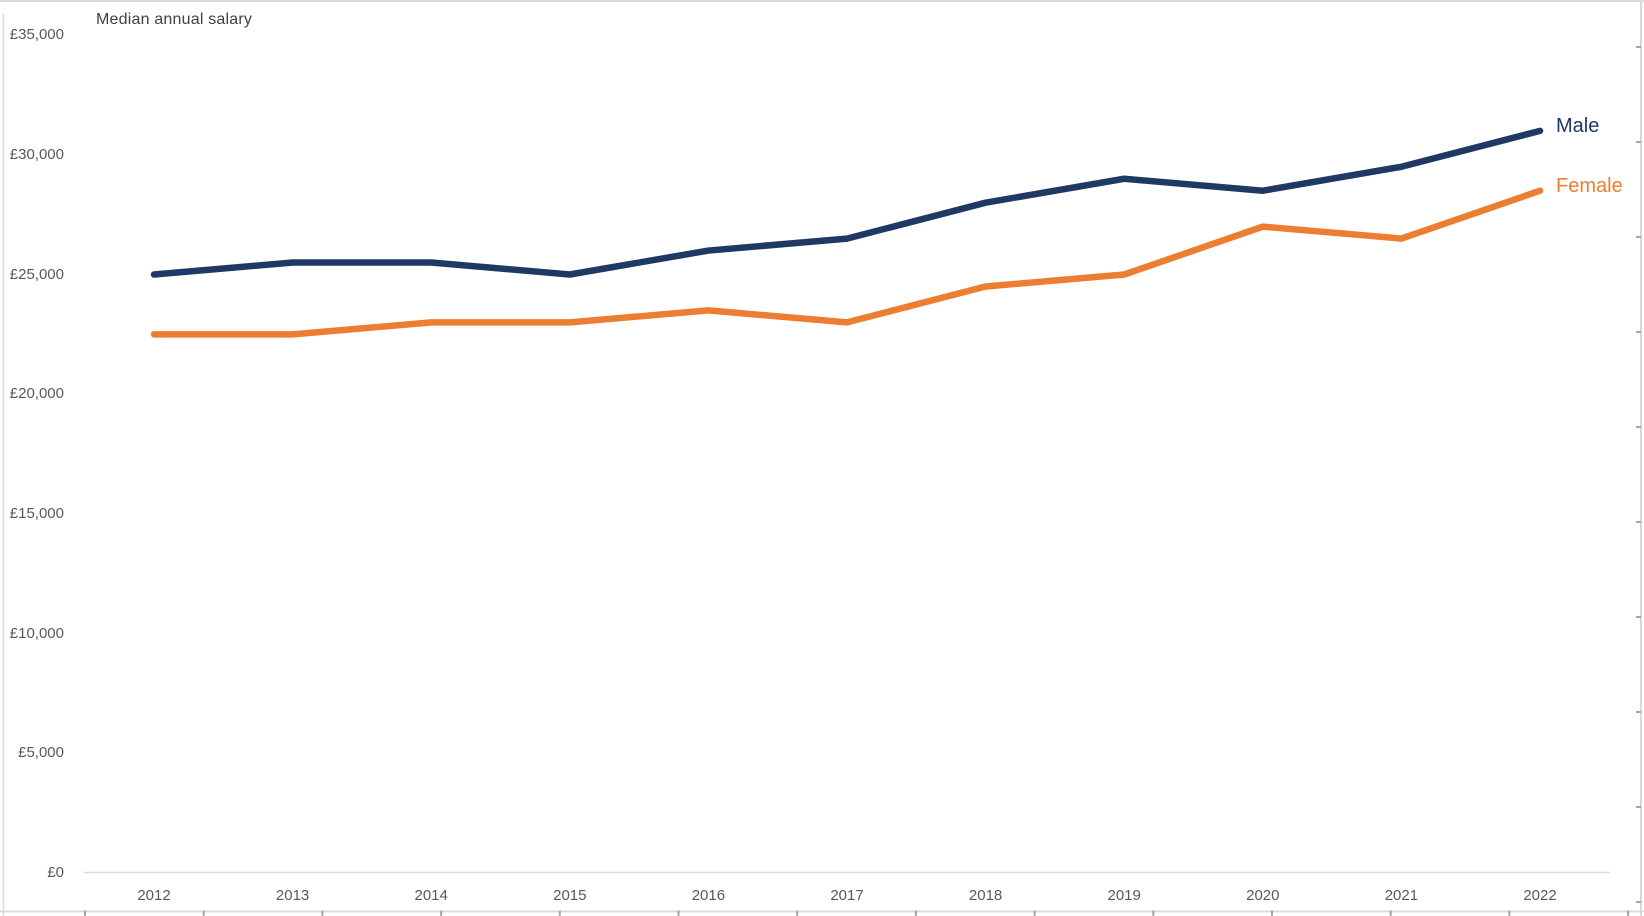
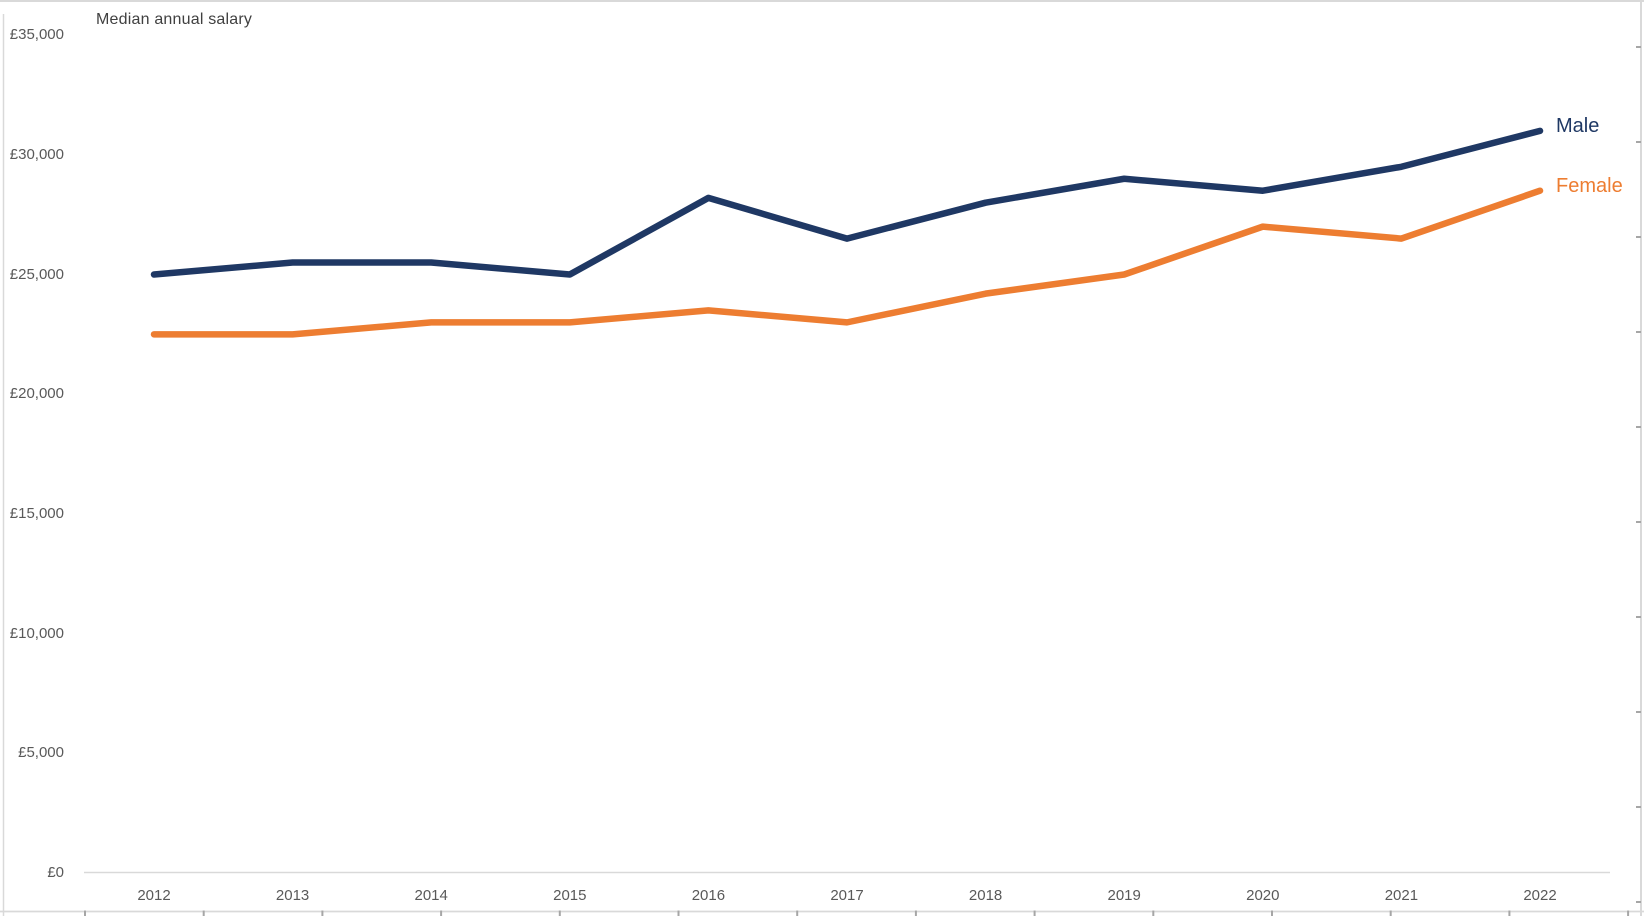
Male/2016: £26000 -> £28200
Female/2018: £24500 -> £24200
